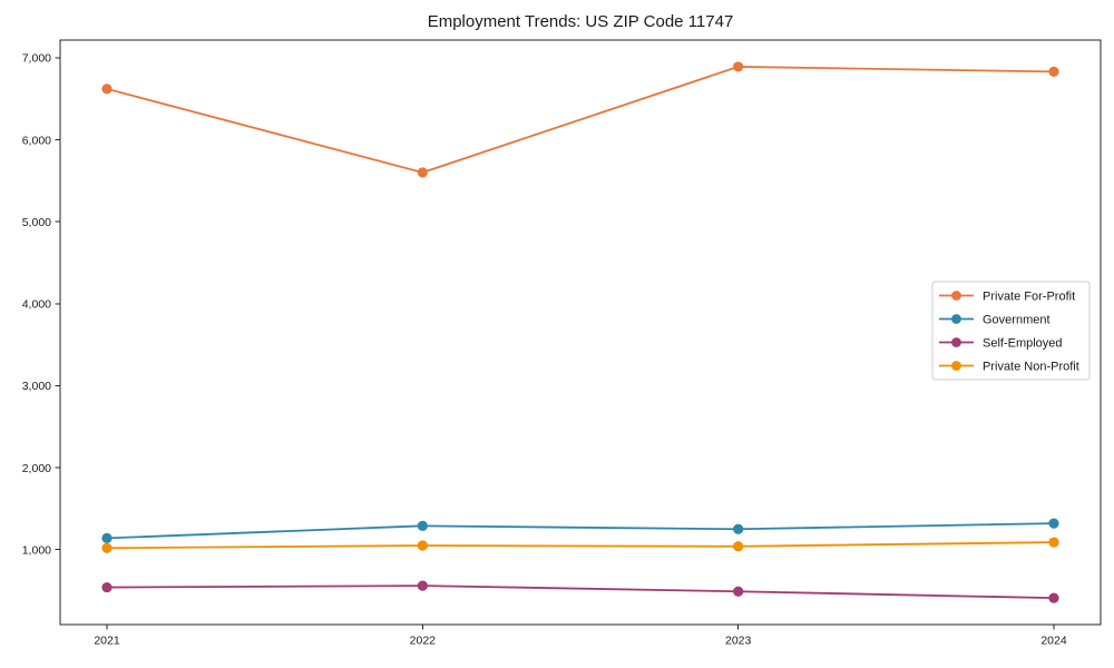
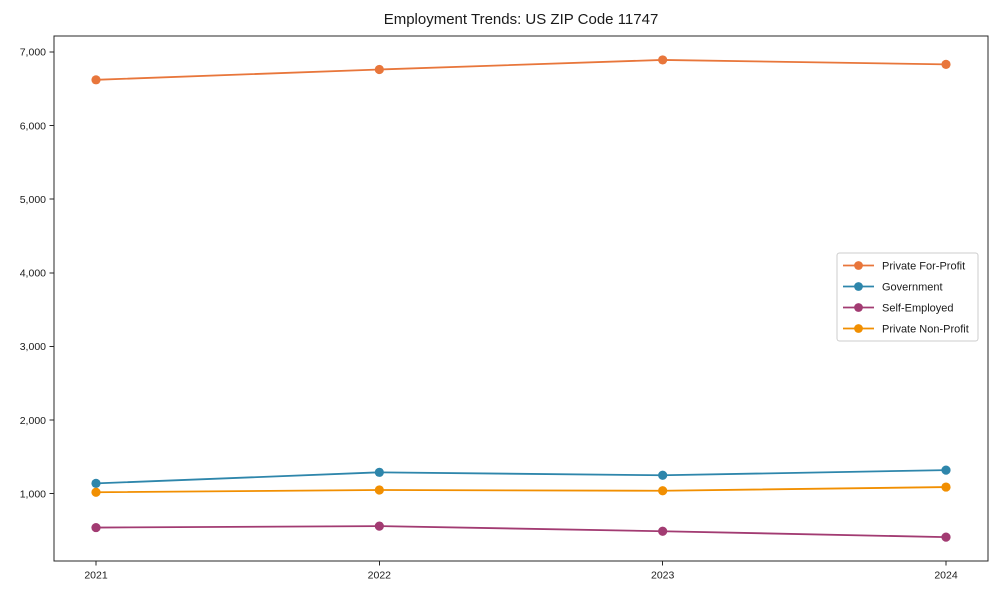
Private For-Profit/2022: 5600 -> 6800
